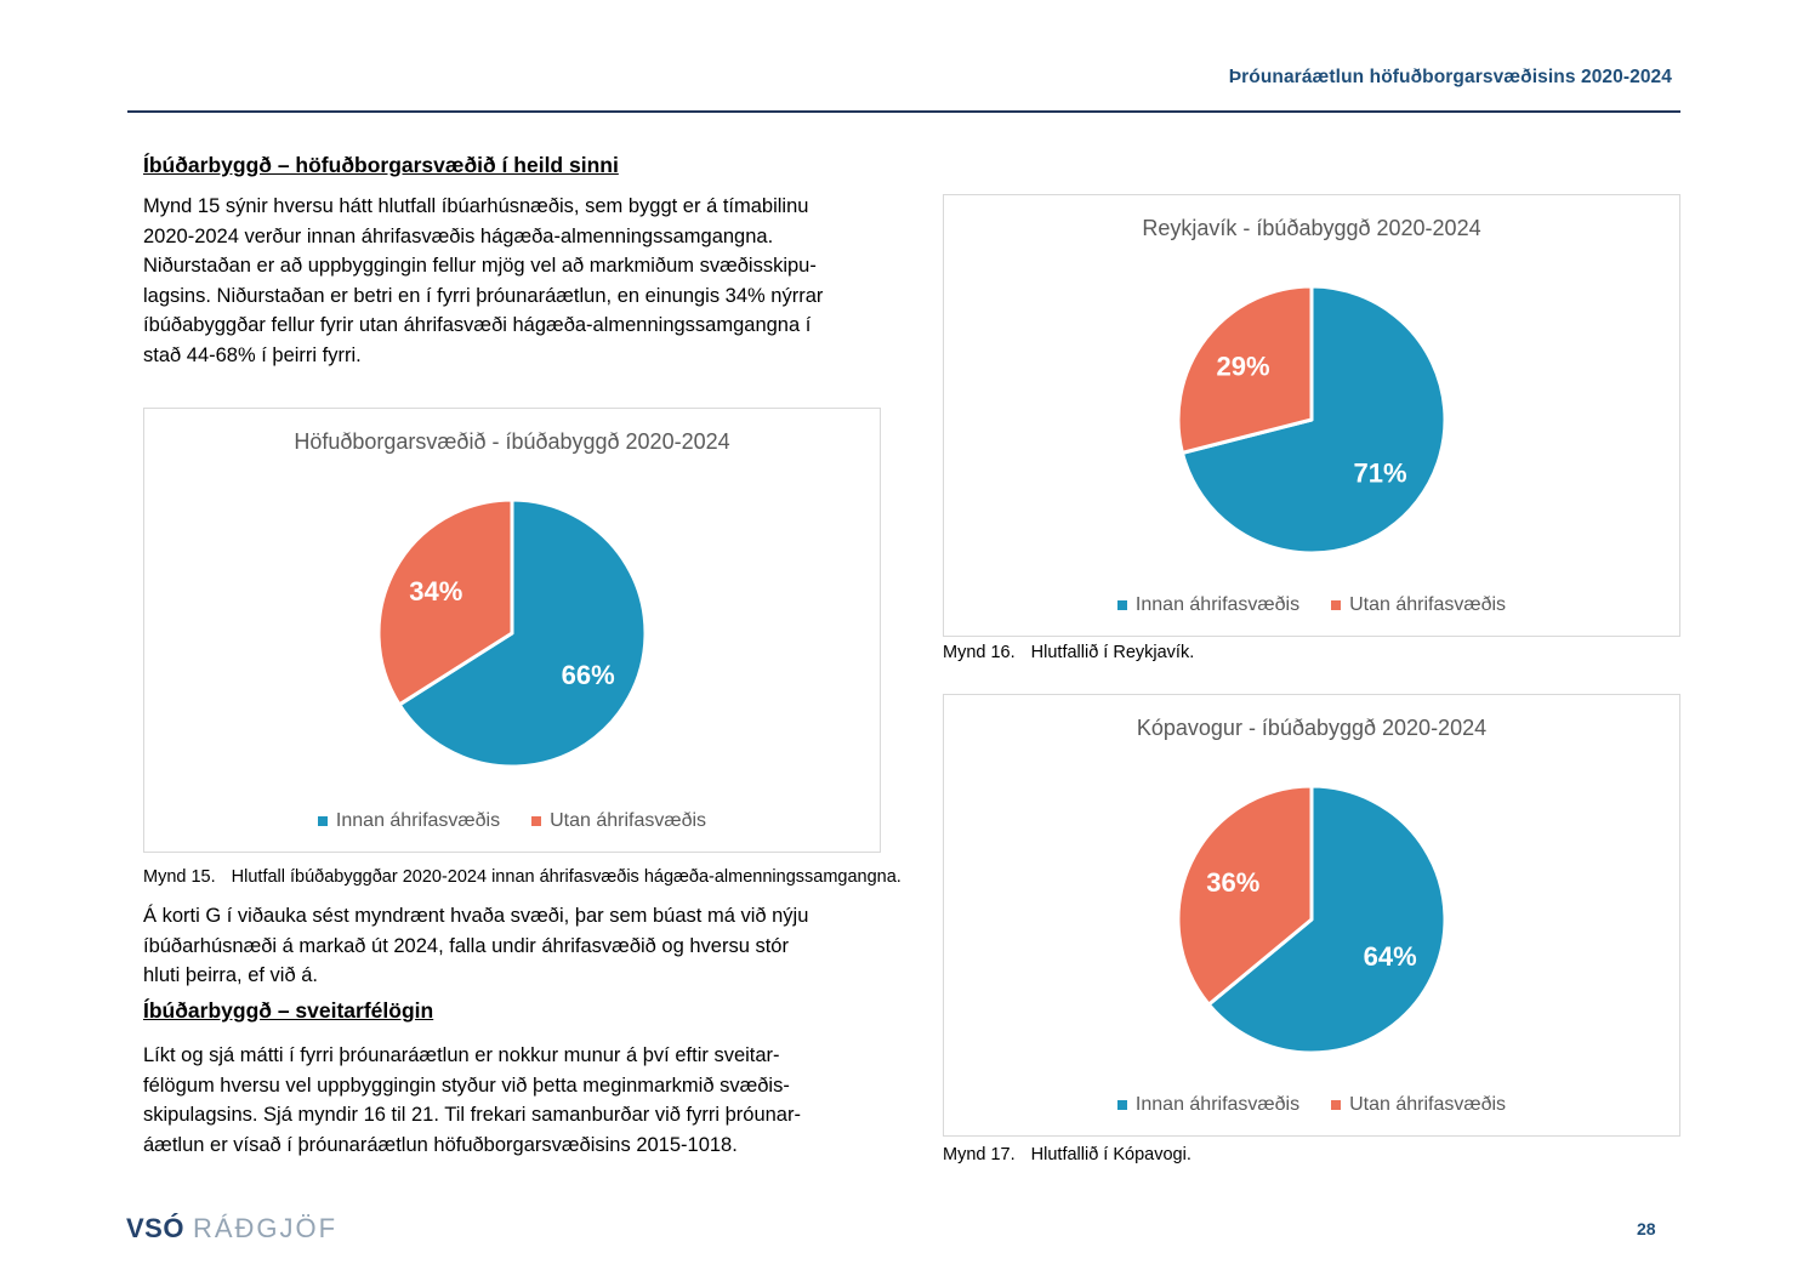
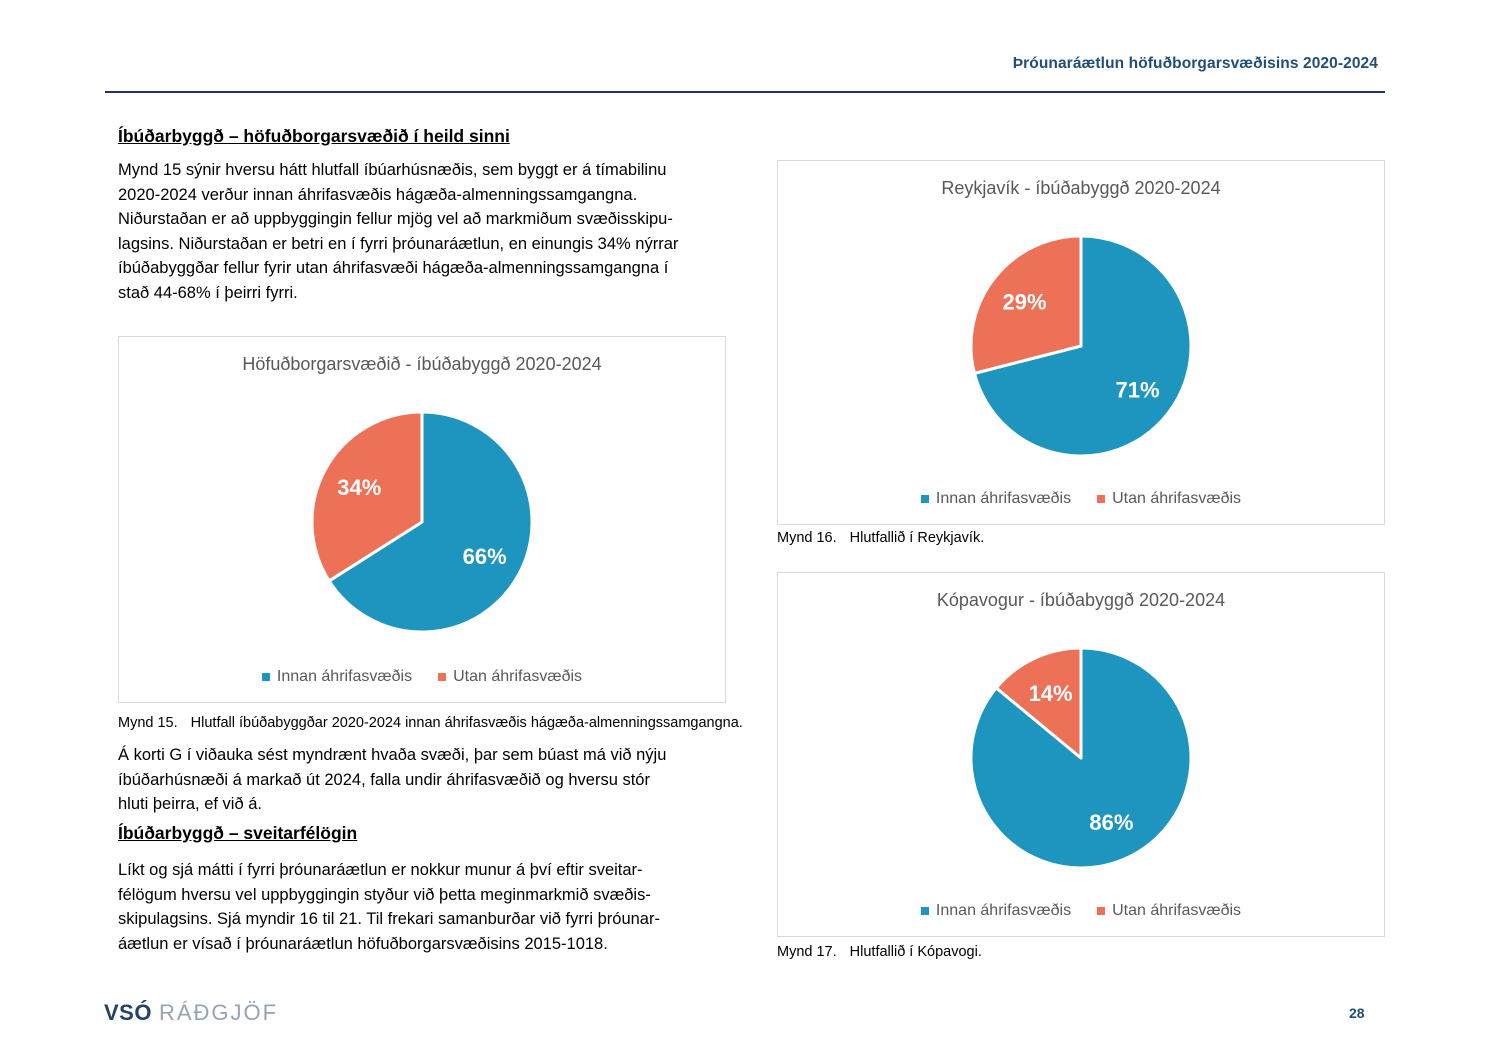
Kópavogur - íbúðabyggð 2020-2024/Innan áhrifasvæðis: 64% -> 86%
Kópavogur - íbúðabyggð 2020-2024/Utan áhrifasvæðis: 36% -> 14%
